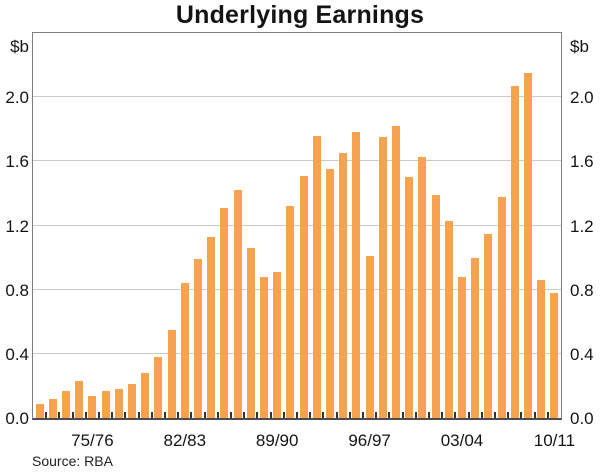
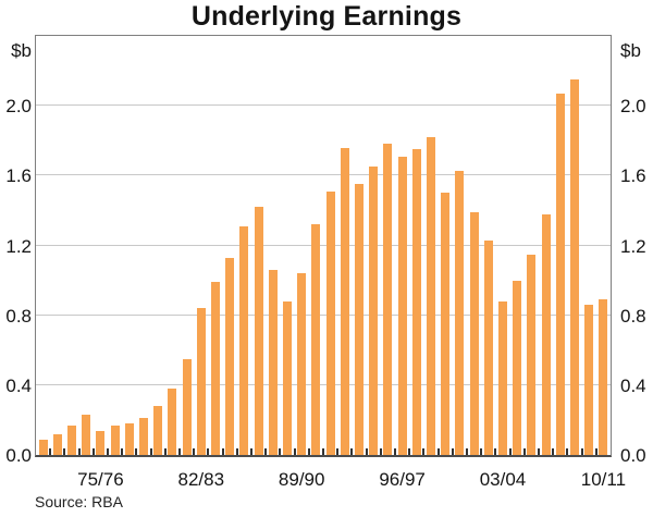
89/90: 0.91 -> 1.04
96/97: 1.01 -> 1.71
10/11: 0.78 -> 0.89
